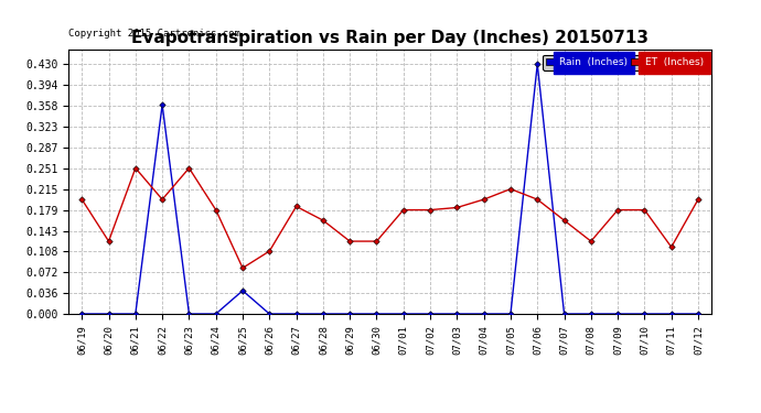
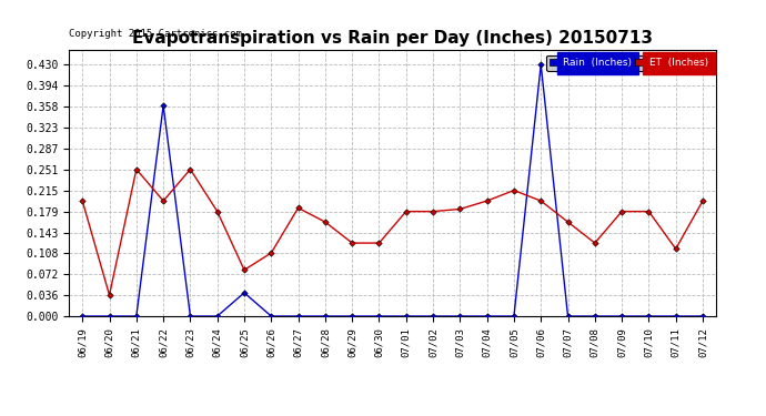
ET (Inches)/06/20: 0.125 -> 0.036
